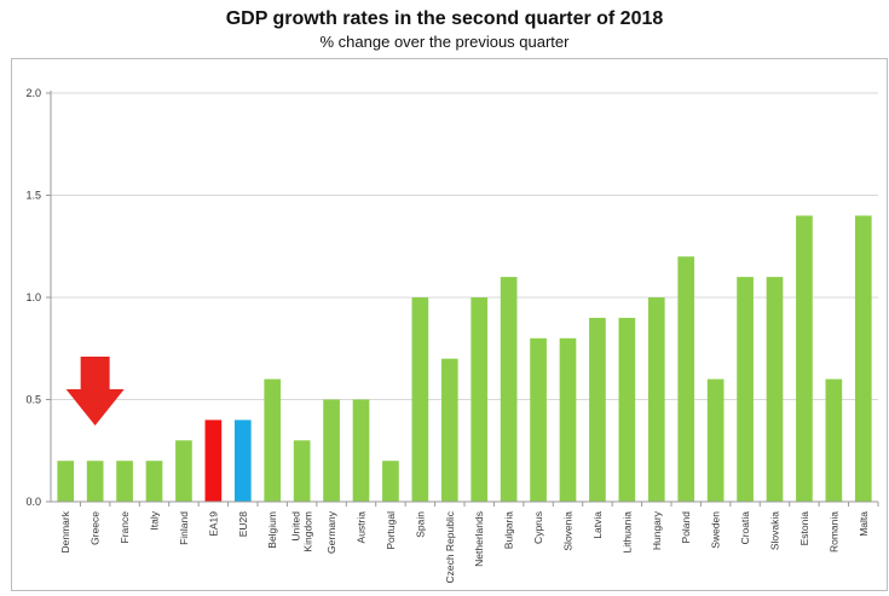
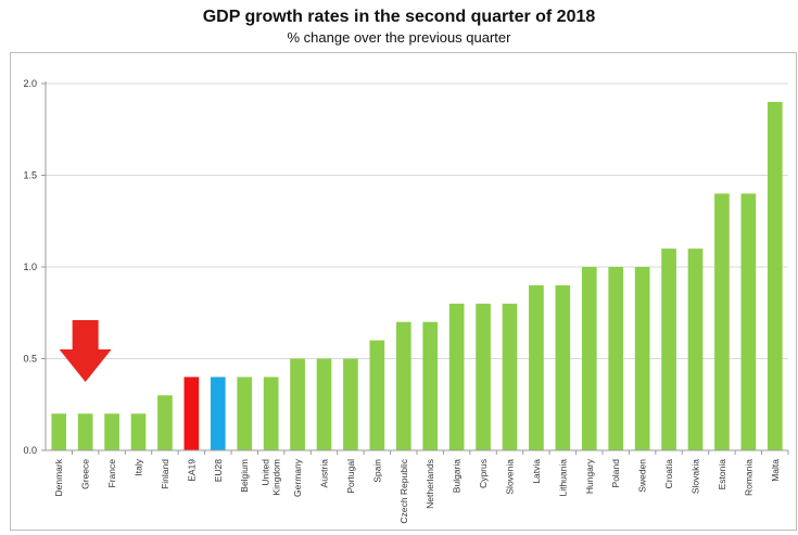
Belgium: 0.6 -> 0.4
United Kingdom: 0.3 -> 0.4
Portugal: 0.2 -> 0.5
Spain: 1.0 -> 0.6
Netherlands: 1.0 -> 0.7
Bulgaria: 1.1 -> 0.8
Poland: 1.2 -> 1.0
Sweden: 0.6 -> 1.0
Romania: 0.6 -> 1.4
Malta: 1.4 -> 1.9
